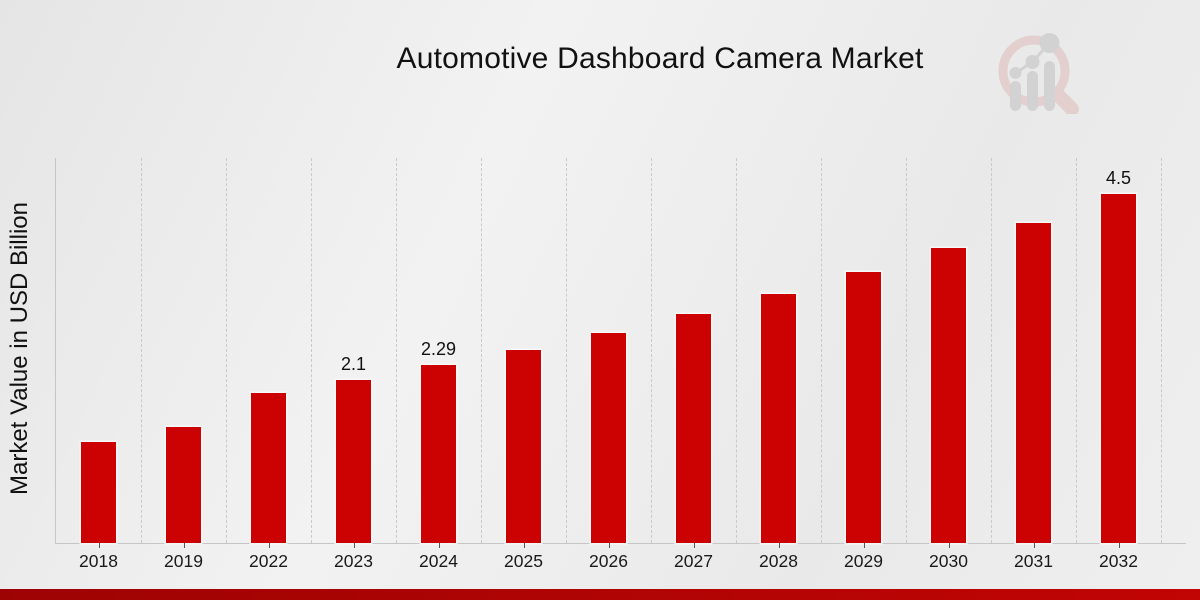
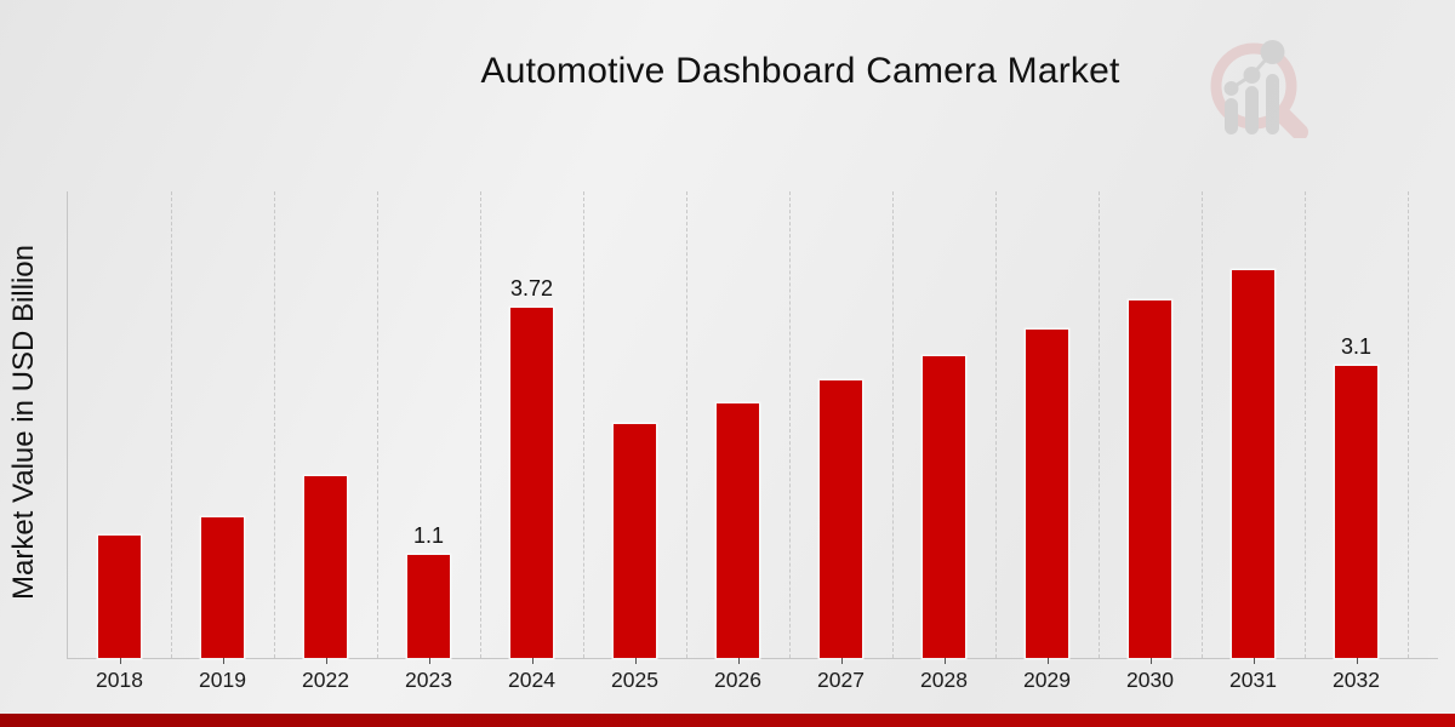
2023: 2.1 -> 1.1
2024: 2.29 -> 3.72
2032: 4.5 -> 3.1
